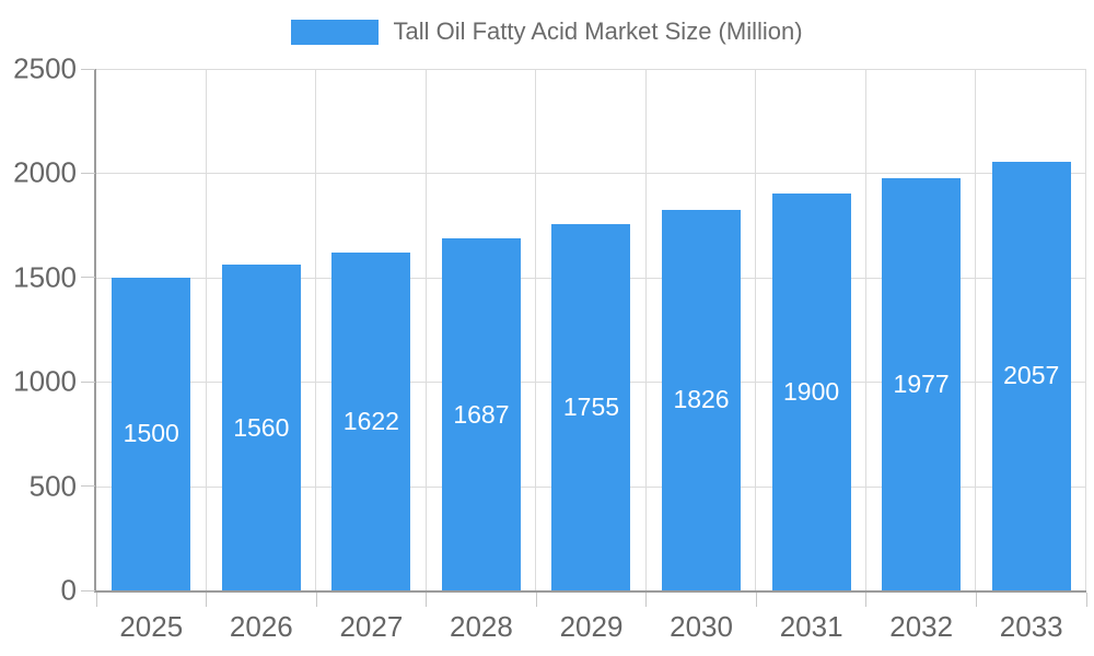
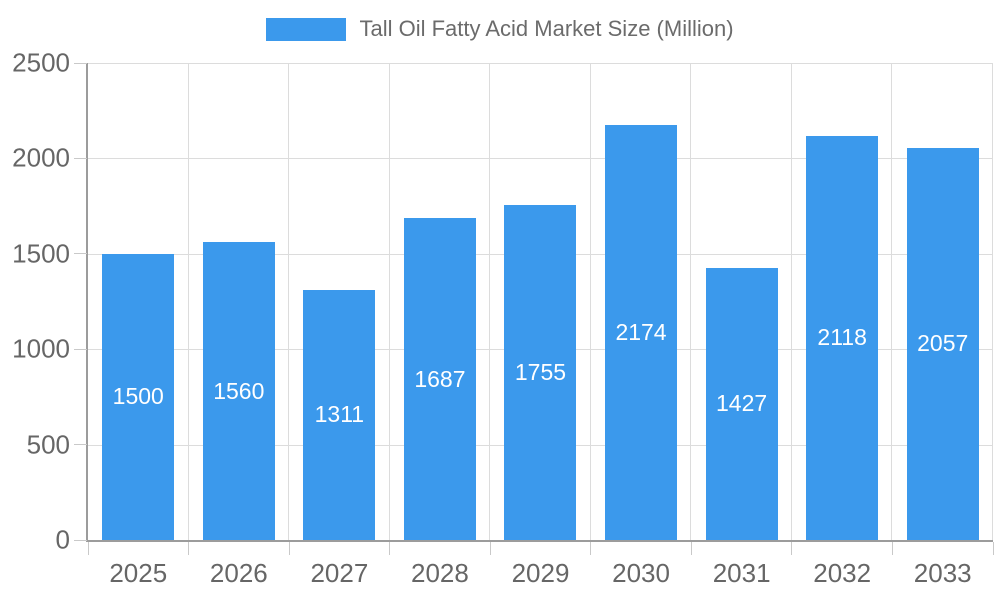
2027: 1622 -> 1311
2030: 1826 -> 2174
2031: 1900 -> 1427
2032: 1977 -> 2118
